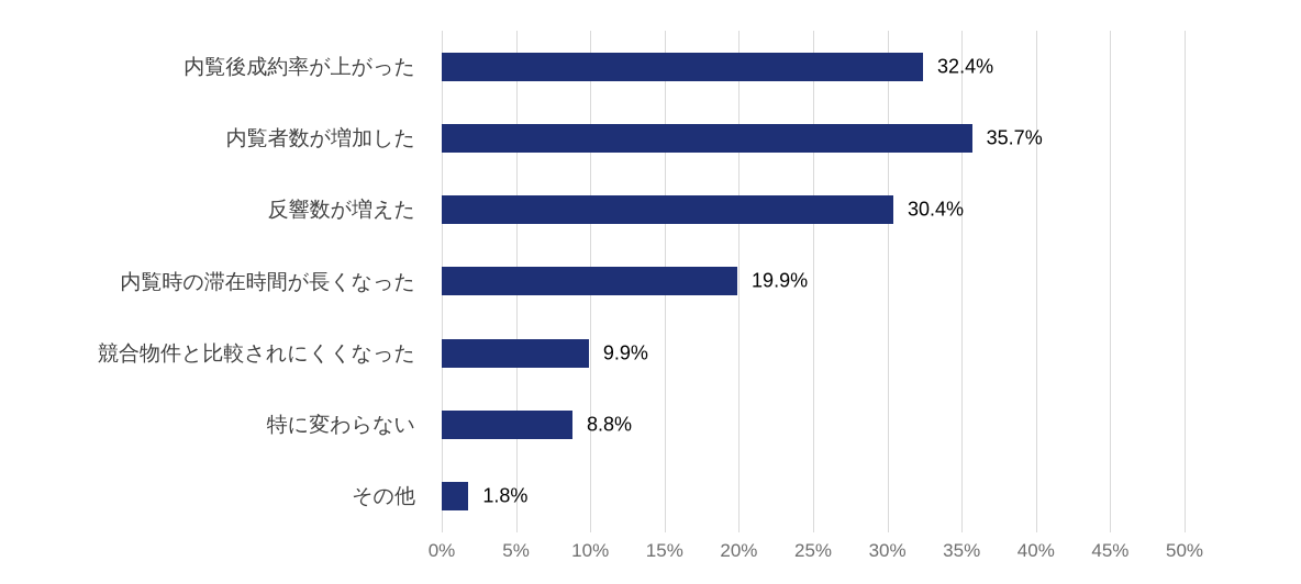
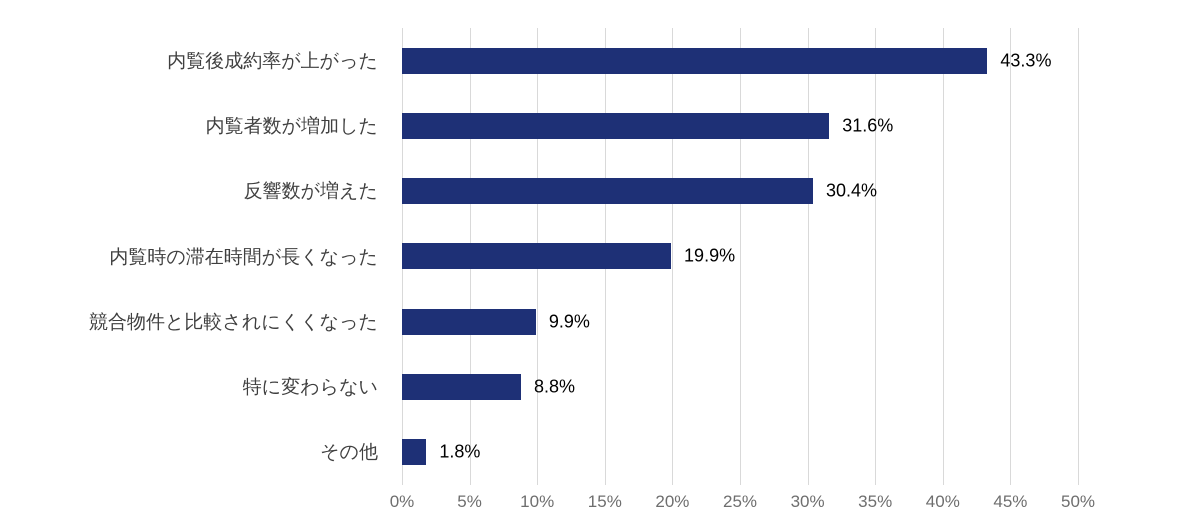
内覧後成約率が上がった: 32.4% -> 43.3%
内覧者数が増加した: 35.7% -> 31.6%
